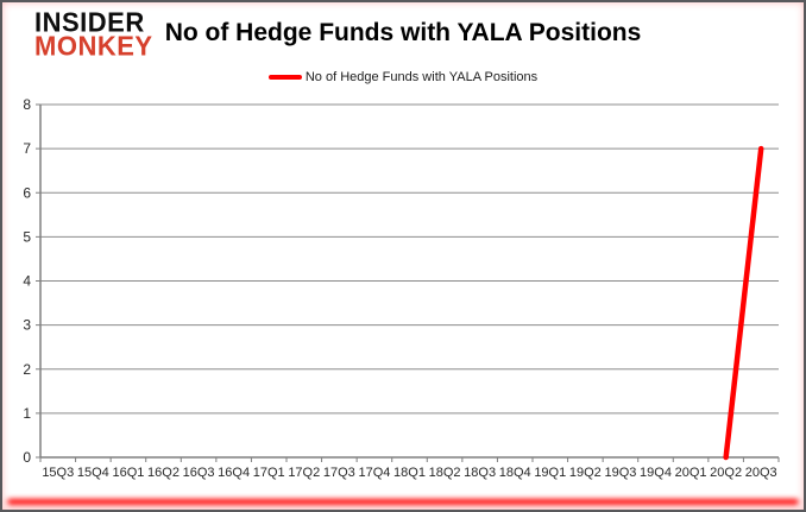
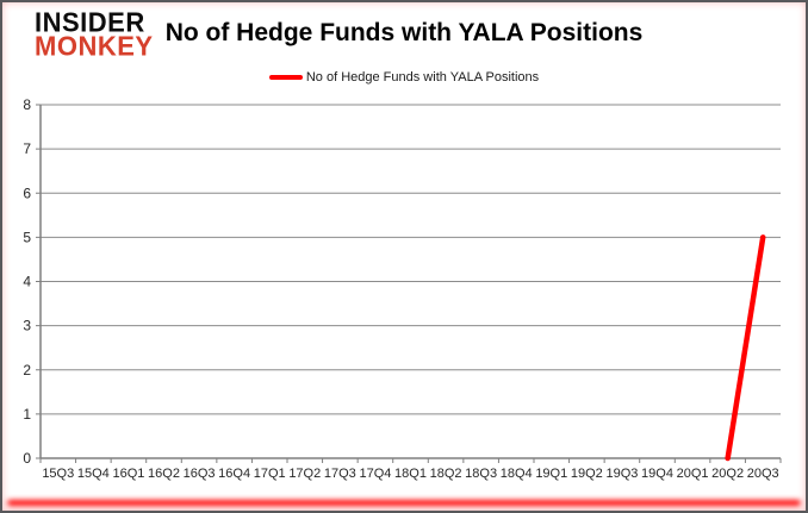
20Q3: 7 -> 5
